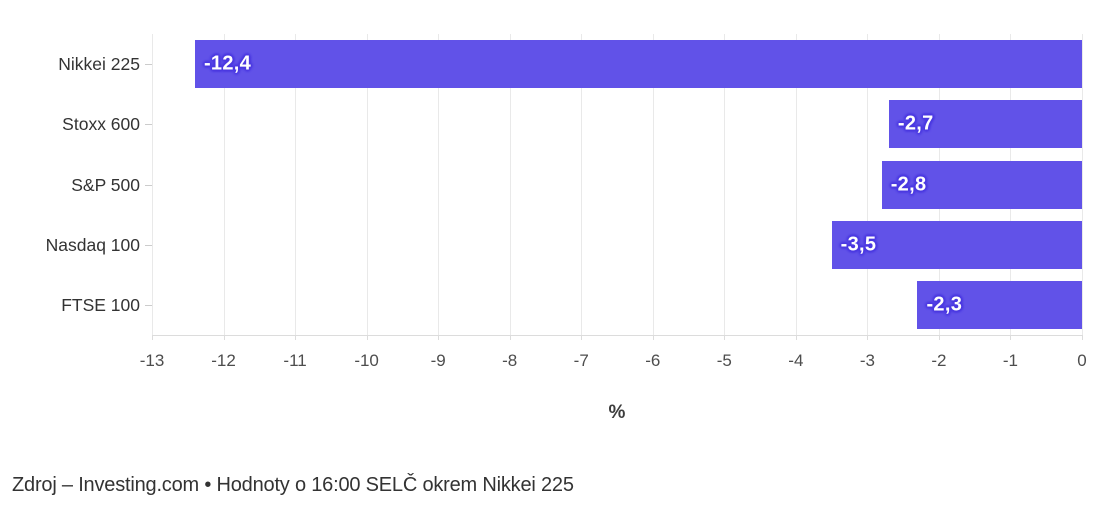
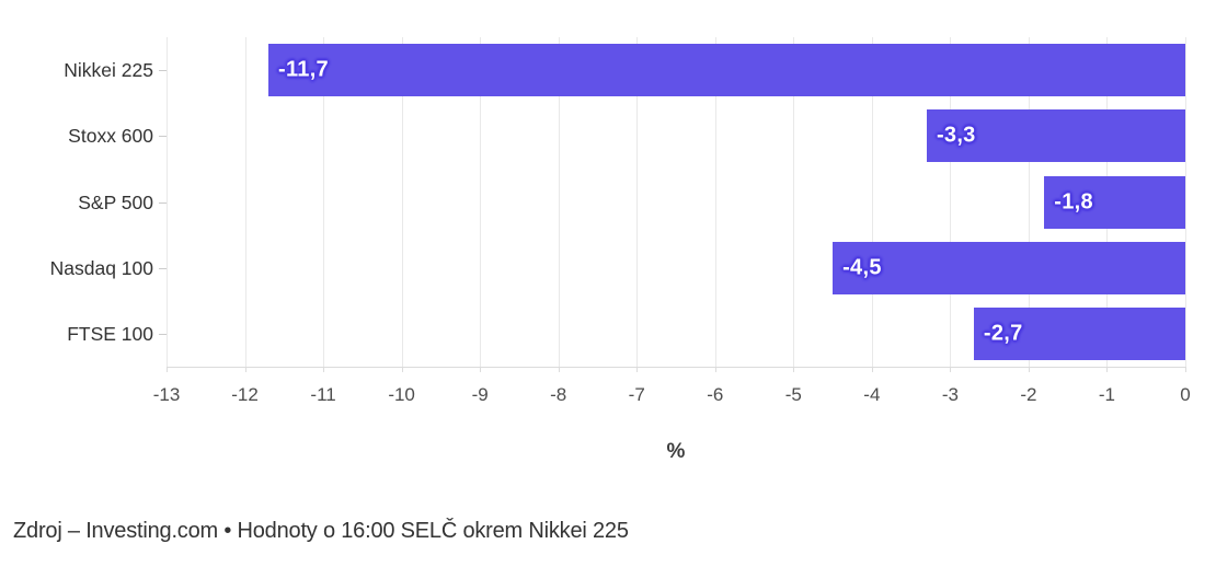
Nikkei 225: -12,4 -> -11,7
Stoxx 600: -2,7 -> -3,3
S&P 500: -2,8 -> -1,8
Nasdaq 100: -3,5 -> -4,5
FTSE 100: -2,3 -> -2,7
